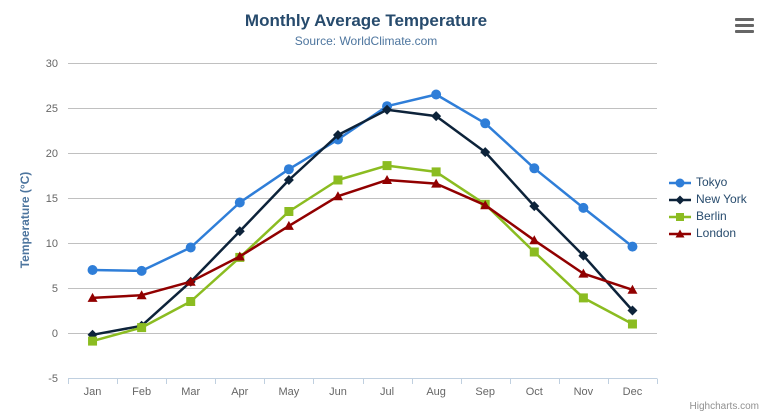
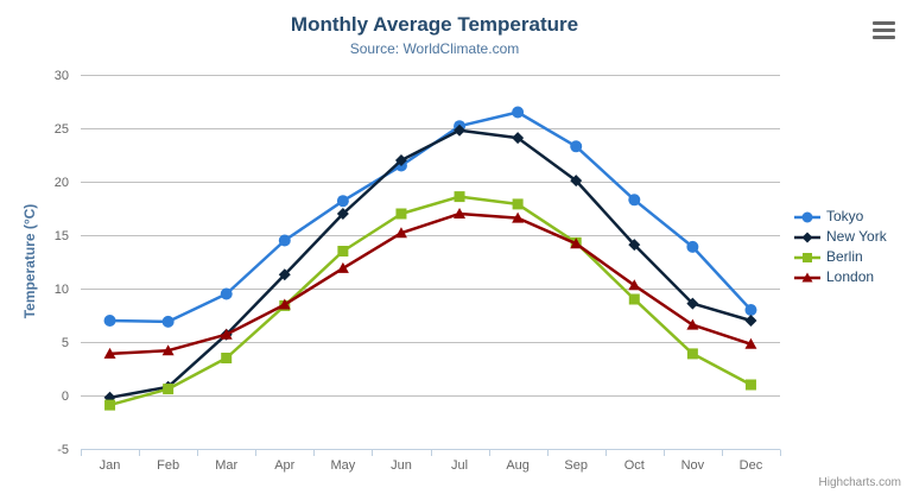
Tokyo/Dec: 10 -> 8
New York/Dec: 2 -> 7
